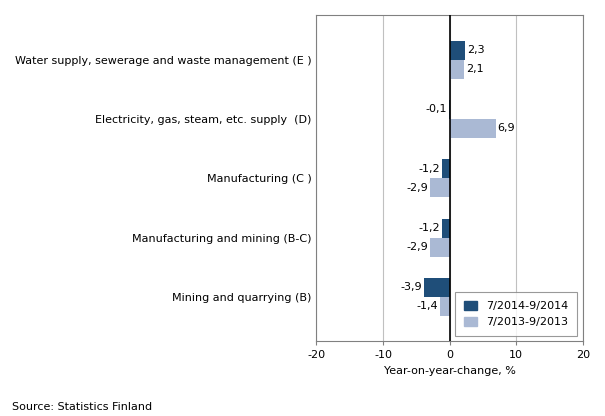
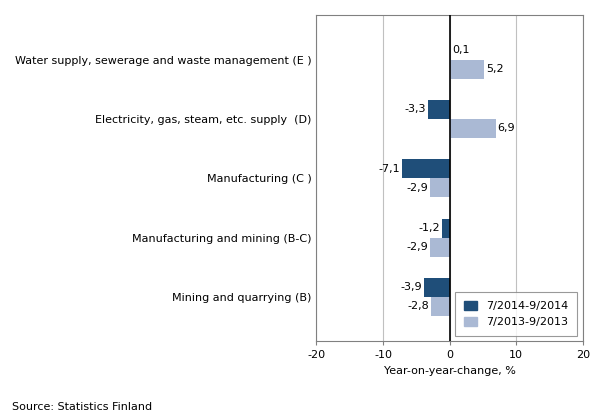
7/2014-9/2014/Water supply, sewerage and waste management (E ): 2,3 -> 0,1
7/2013-9/2013/Water supply, sewerage and waste management (E ): 2,1 -> 5,2
7/2014-9/2014/Electricity, gas, steam, etc. supply (D): -0,1 -> -3,3
7/2014-9/2014/Manufacturing (C ): -1,2 -> -7,1
7/2013-9/2013/Mining and quarrying (B): -1,4 -> -2,8
